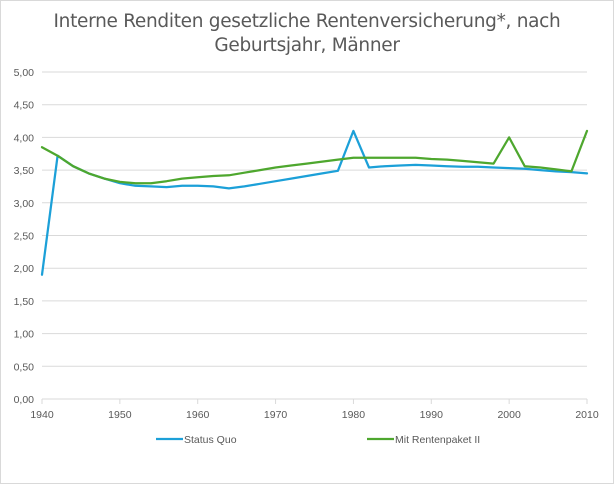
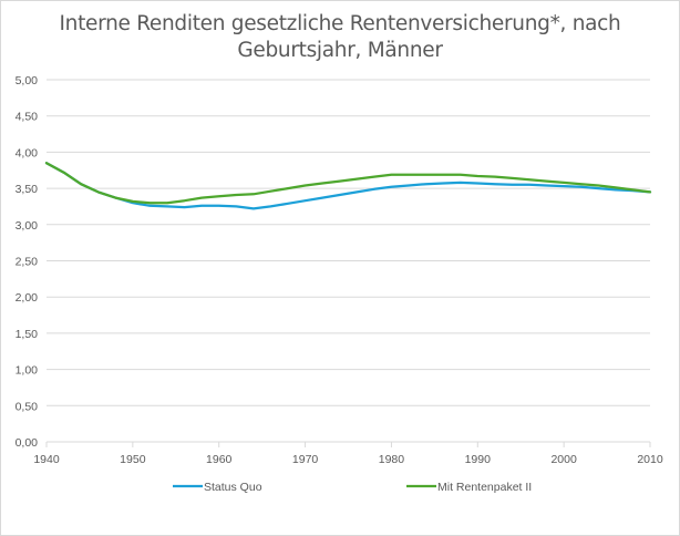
Status Quo/1940: 1,9 -> 3,9
Status Quo/1980: 4,1 -> 3,5
Mit Rentenpaket II/2000: 4,0 -> 3,6
Mit Rentenpaket II/2010: 4,1 -> 3,5
